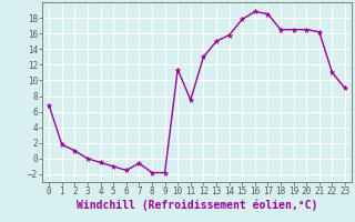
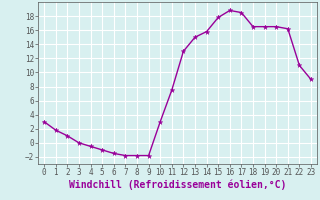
0: 6.8 -> 3.0
7: -0.6 -> -1.8
10: 11.4 -> 3.0
